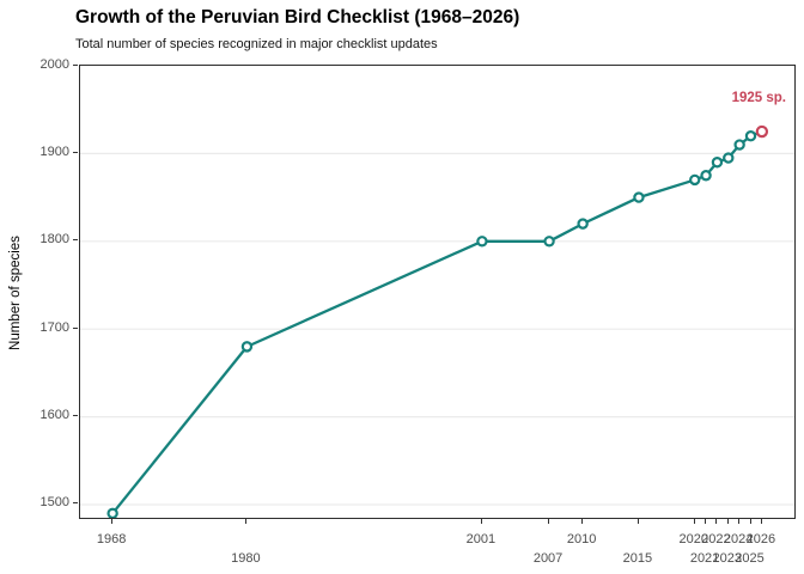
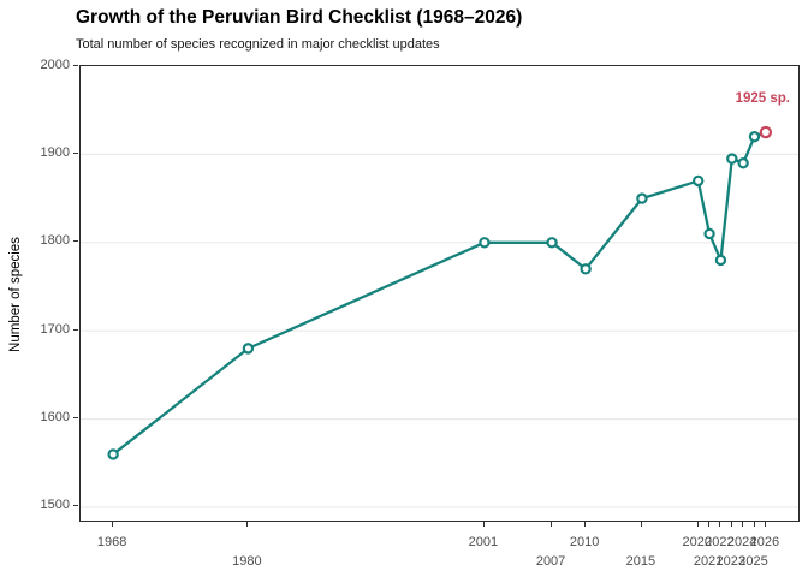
1968: 1490 -> 1560
2010: 1820 -> 1770
2021: 1880 -> 1810
2022: 1890 -> 1780
2024: 1910 -> 1890
